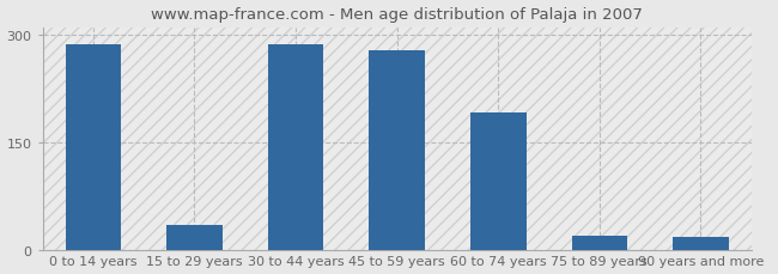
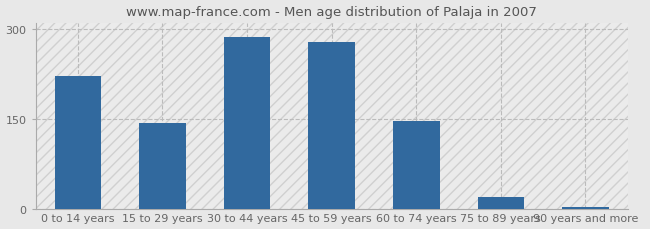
0 to 14 years: 286 -> 222
15 to 29 years: 34 -> 143
60 to 74 years: 192 -> 146
90 years and more: 18 -> 3
